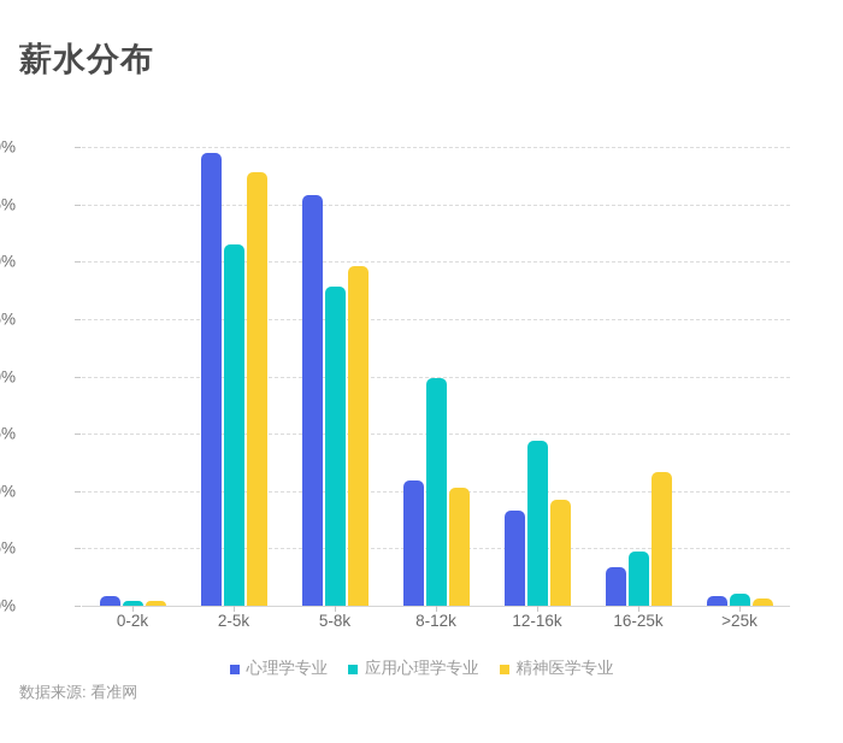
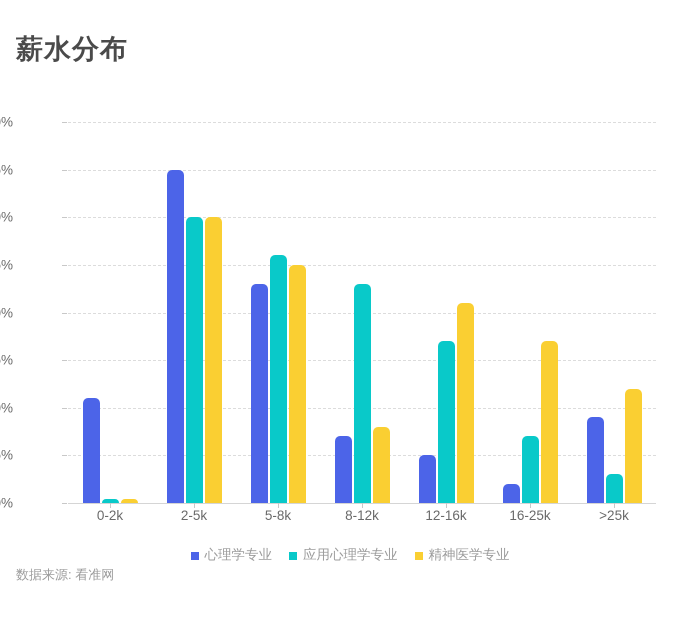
心理学专业/0-2k: 1% -> 11%
心理学专业/2-5k: 40% -> 35%
应用心理学专业/2-5k: 32% -> 30%
精神医学专业/2-5k: 38% -> 30%
心理学专业/5-8k: 36% -> 23%
应用心理学专业/5-8k: 28% -> 26%
精神医学专业/5-8k: 30% -> 25%
心理学专业/8-12k: 11% -> 7%
应用心理学专业/8-12k: 20% -> 23%
精神医学专业/8-12k: 10% -> 8%
心理学专业/12-16k: 8% -> 5%
应用心理学专业/12-16k: 14% -> 17%
精神医学专业/12-16k: 9% -> 21%
心理学专业/16-25k: 3% -> 2%
应用心理学专业/16-25k: 5% -> 7%
精神医学专业/16-25k: 12% -> 17%
心理学专业/>25k: 1% -> 9%
应用心理学专业/>25k: 1% -> 3%
精神医学专业/>25k: 1% -> 12%
